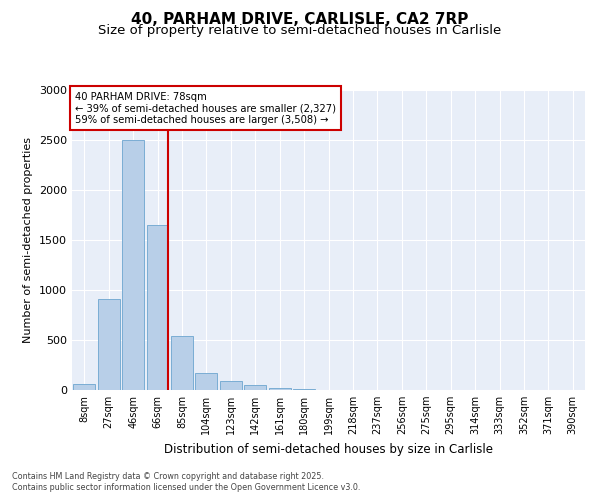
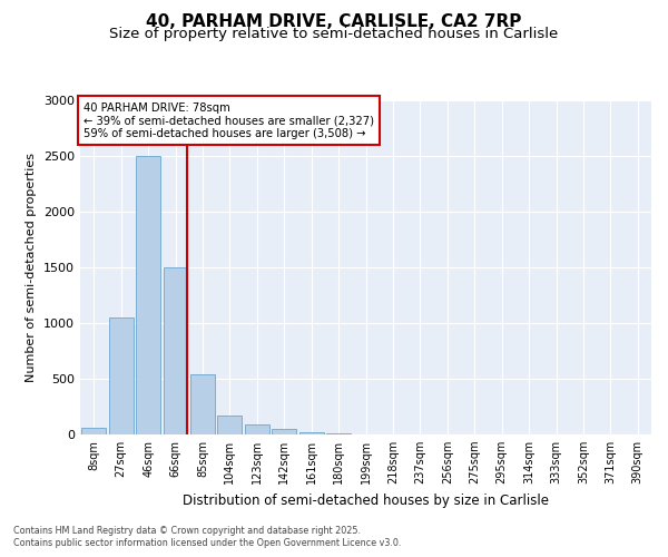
27sqm: 910 -> 1050
66sqm: 1650 -> 1500
